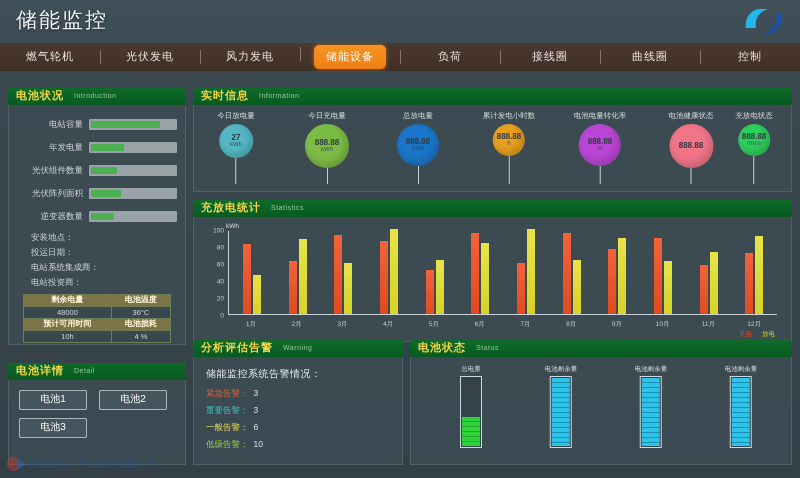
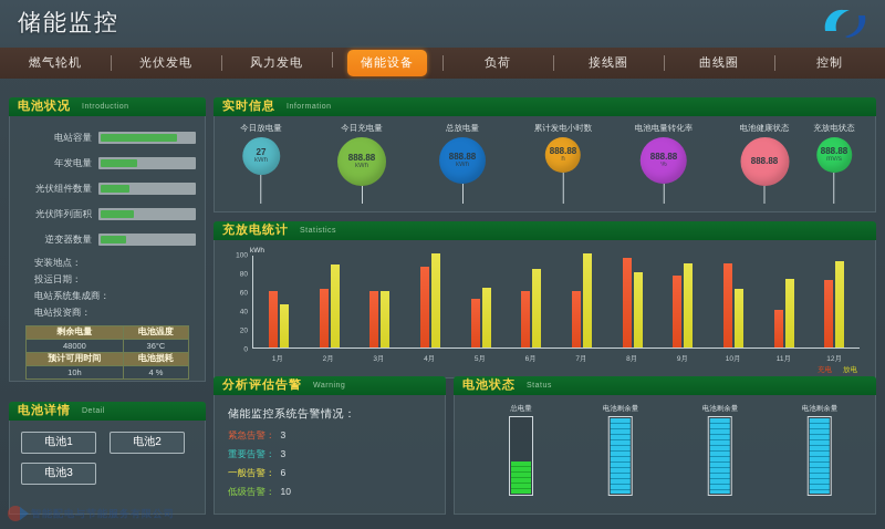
充电/1月: 80 -> 60
充电/3月: 90 -> 60
充电/6月: 100 -> 60
放电/8月: 60 -> 80
充电/11月: 60 -> 40
